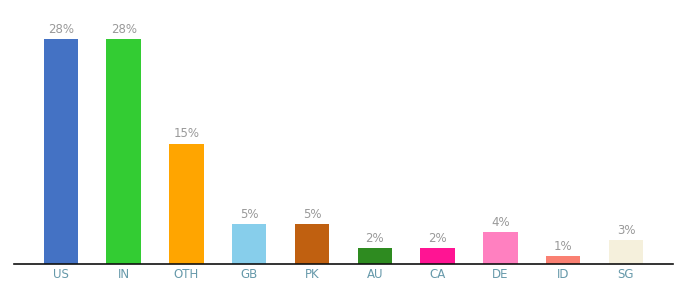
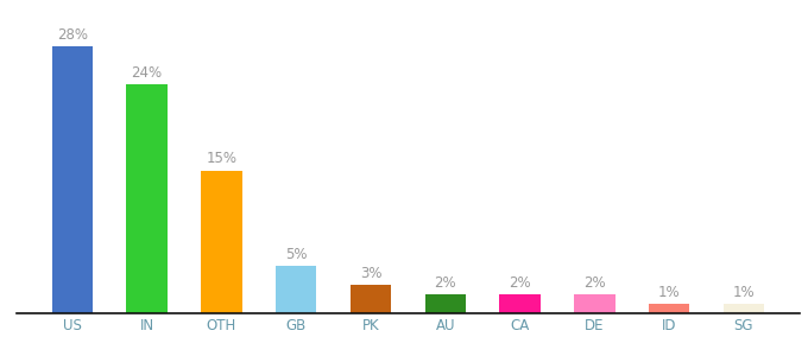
IN: 28% -> 24%
PK: 5% -> 3%
DE: 4% -> 2%
SG: 3% -> 1%
